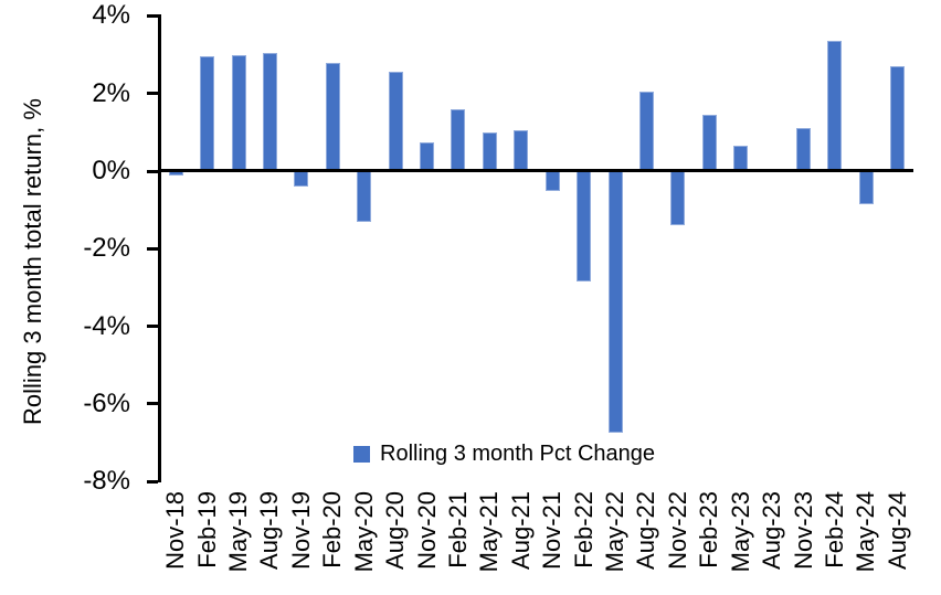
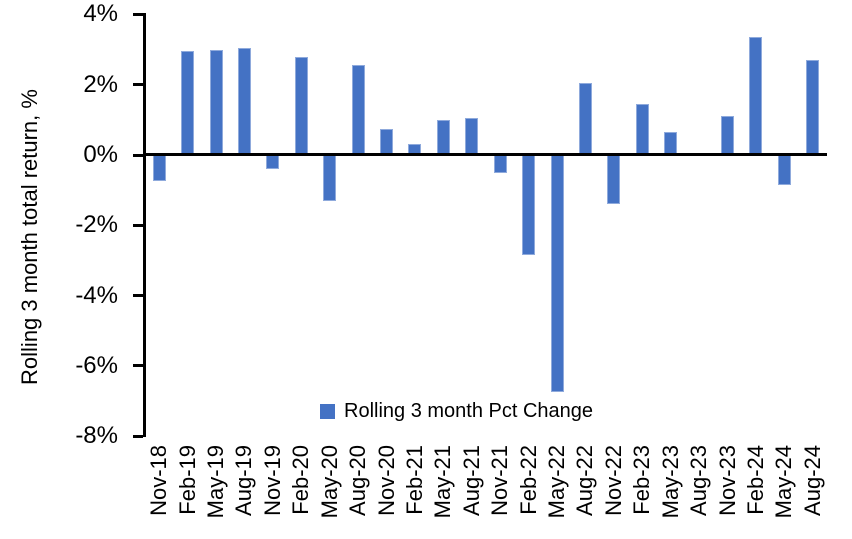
Nov-18: -0.1% -> -0.8%
Feb-21: 1.6% -> 0.3%
